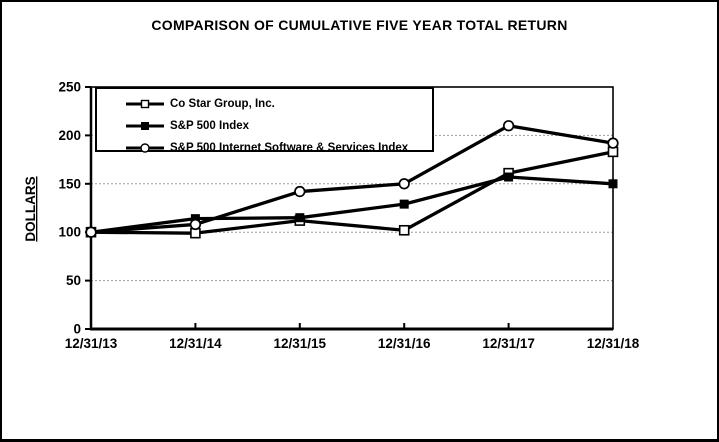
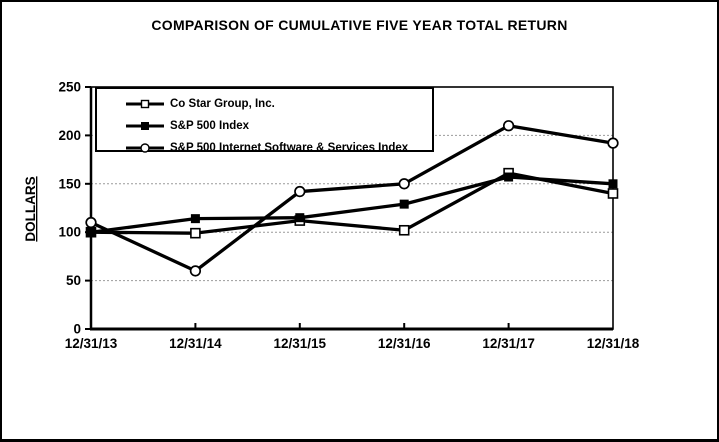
S&P 500 Internet Software & Services Index/12/31/13: 100 -> 110
S&P 500 Internet Software & Services Index/12/31/14: 110 -> 60
Co Star Group, Inc./12/31/18: 180 -> 140
